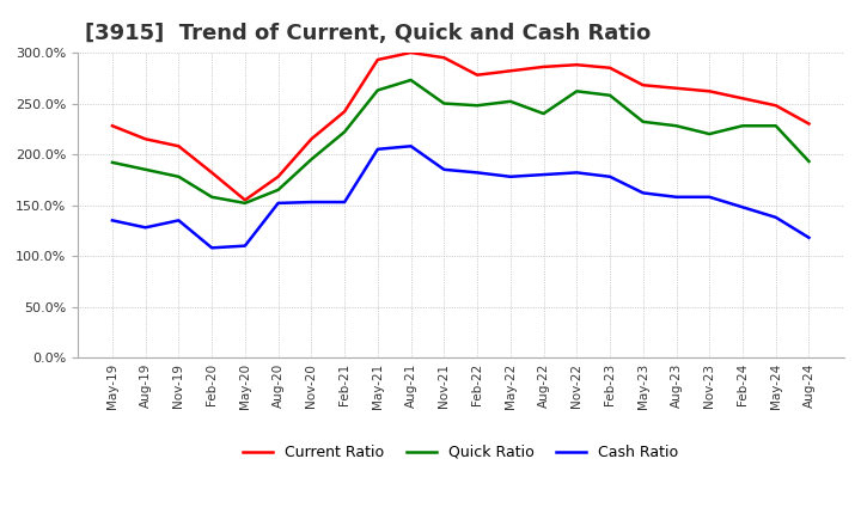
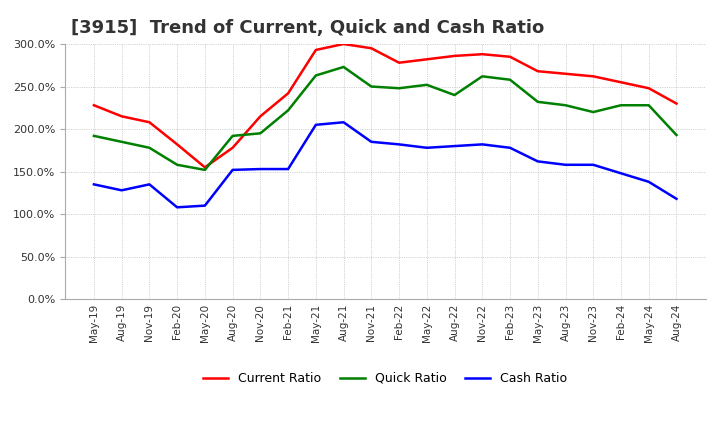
Quick Ratio/Aug-20: 165% -> 192%
